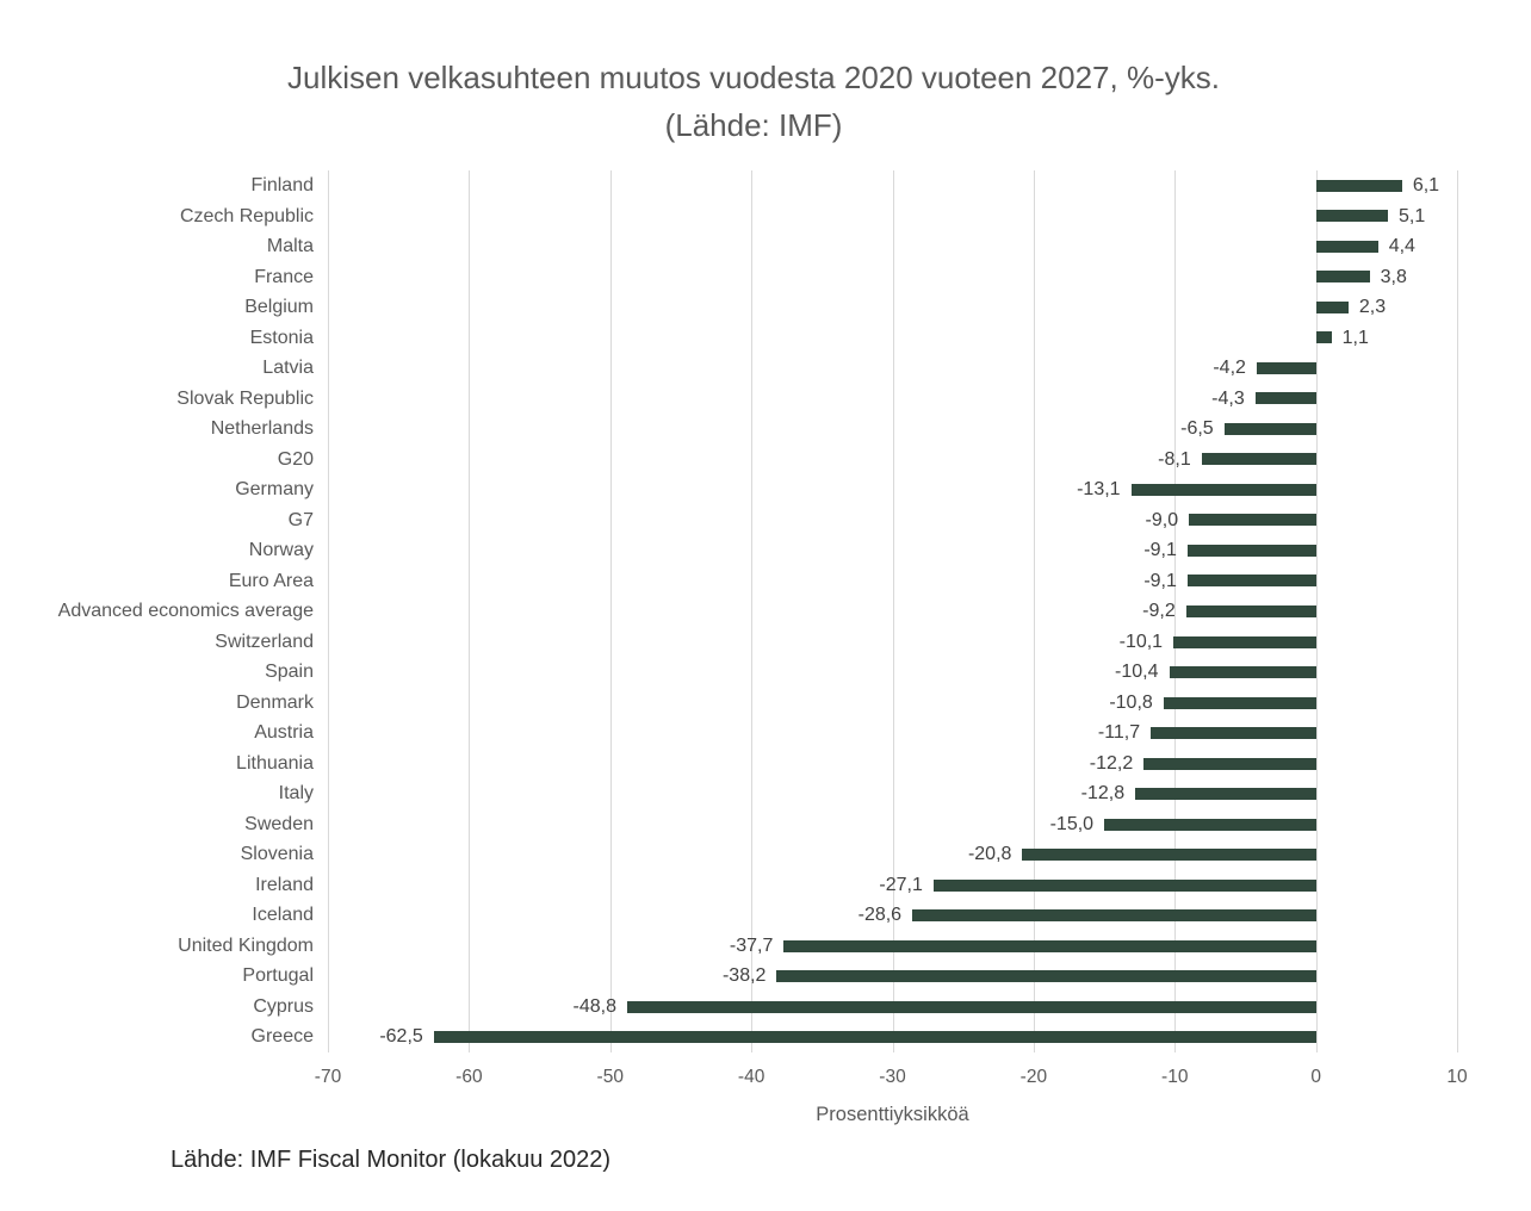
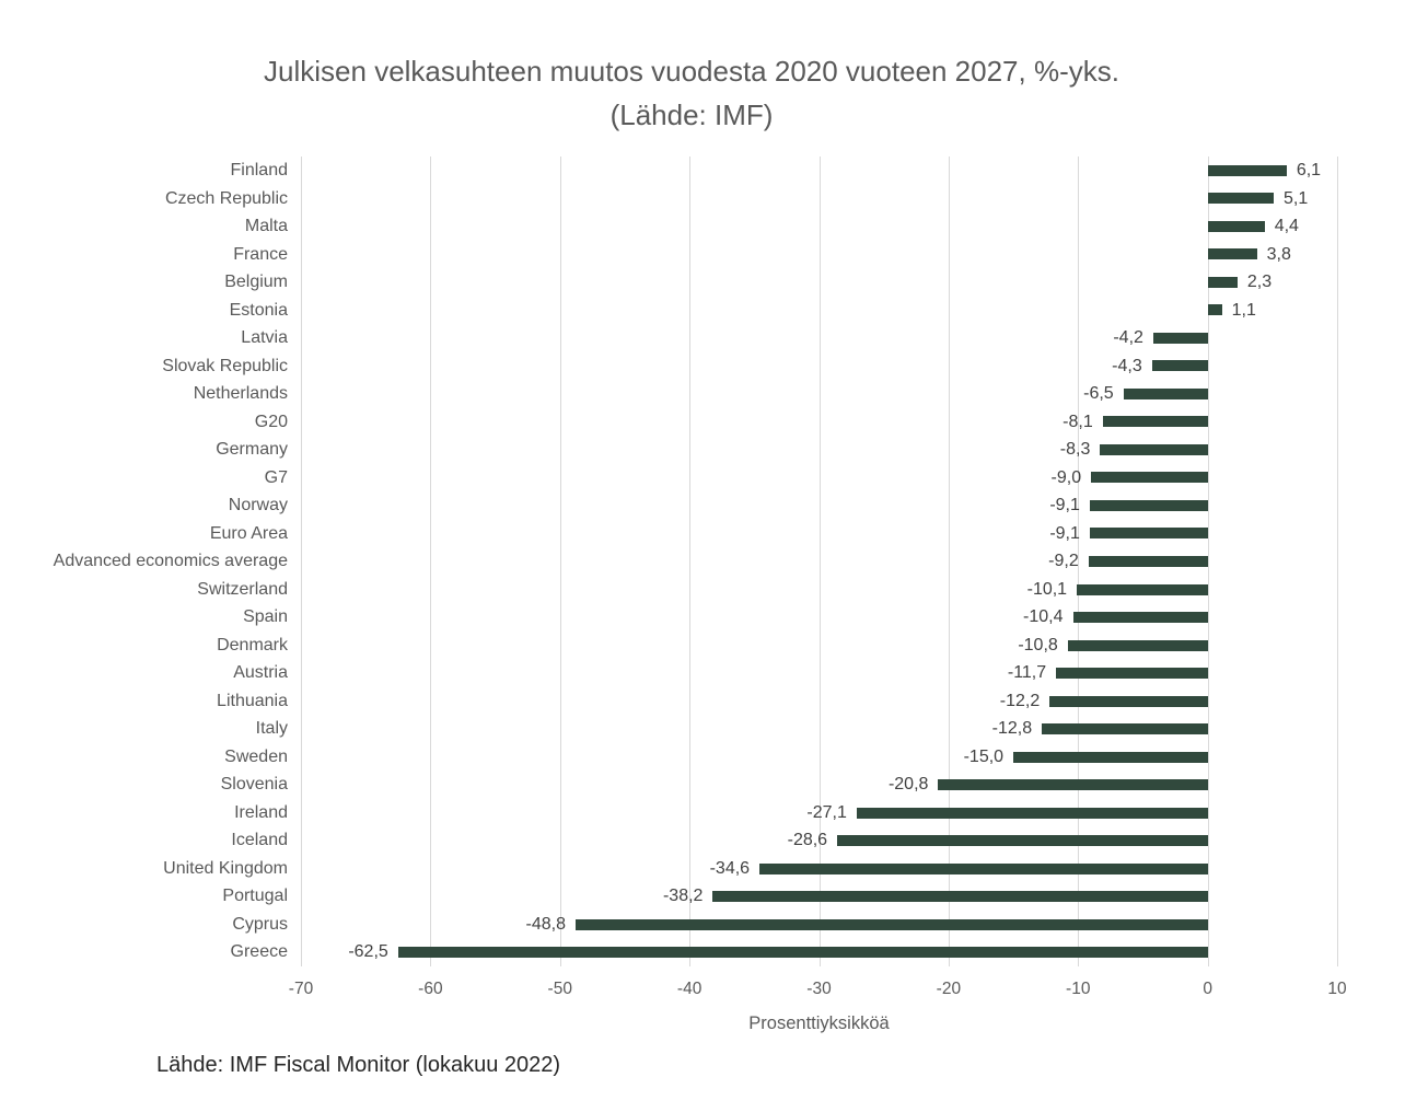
Germany: -13,1 -> -8,3
United Kingdom: -37,7 -> -34,6
